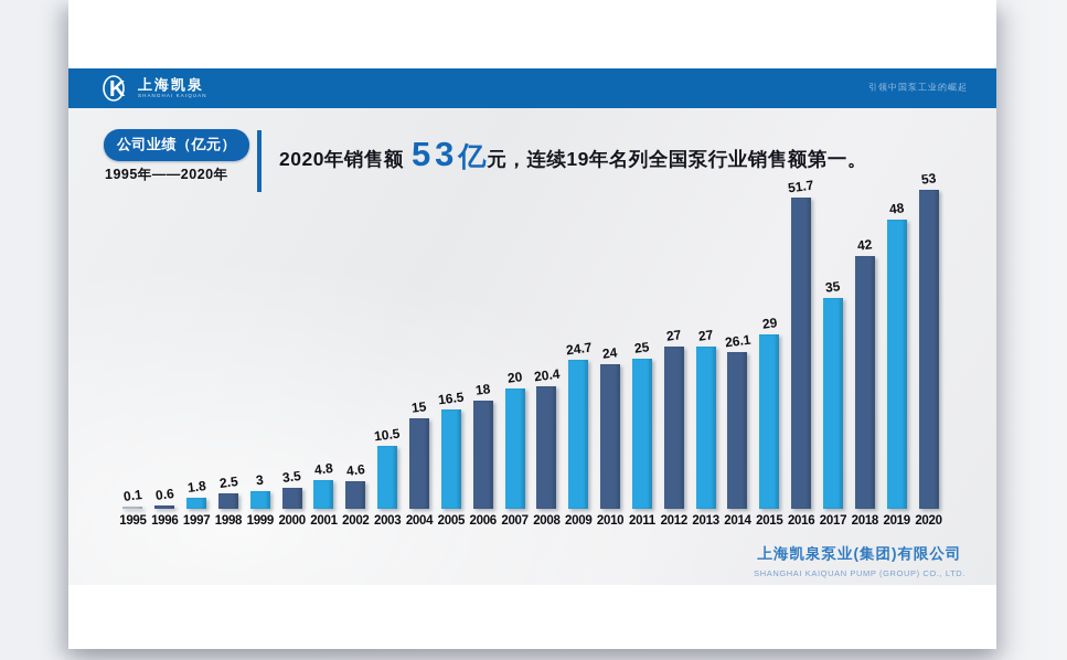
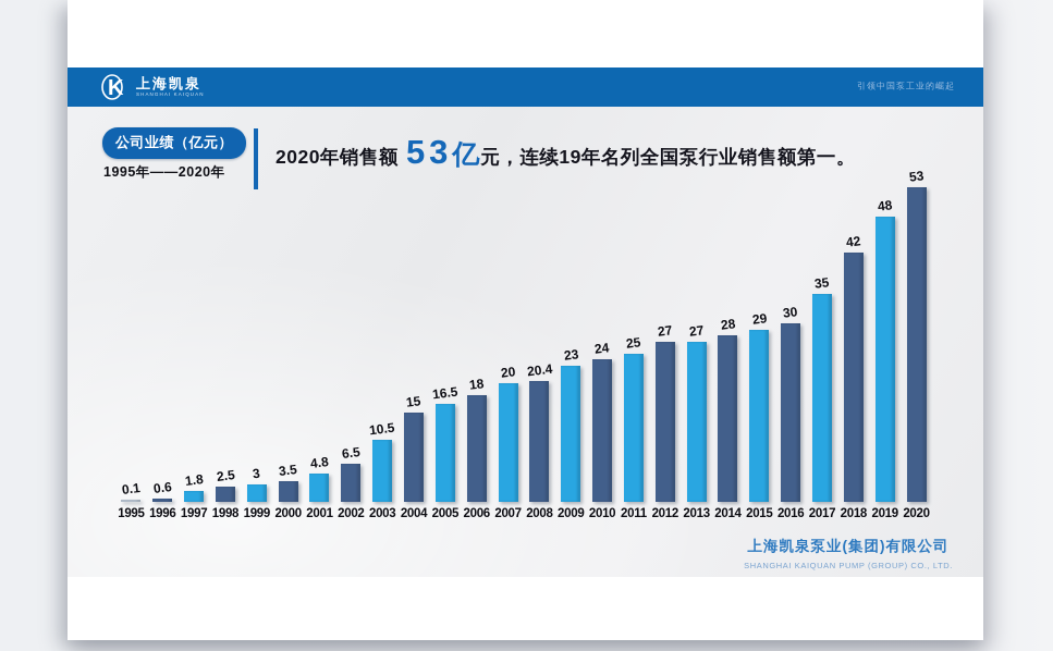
2002: 4.6 -> 6.5
2009: 24.7 -> 23
2014: 26.1 -> 28
2016: 51.7 -> 30
